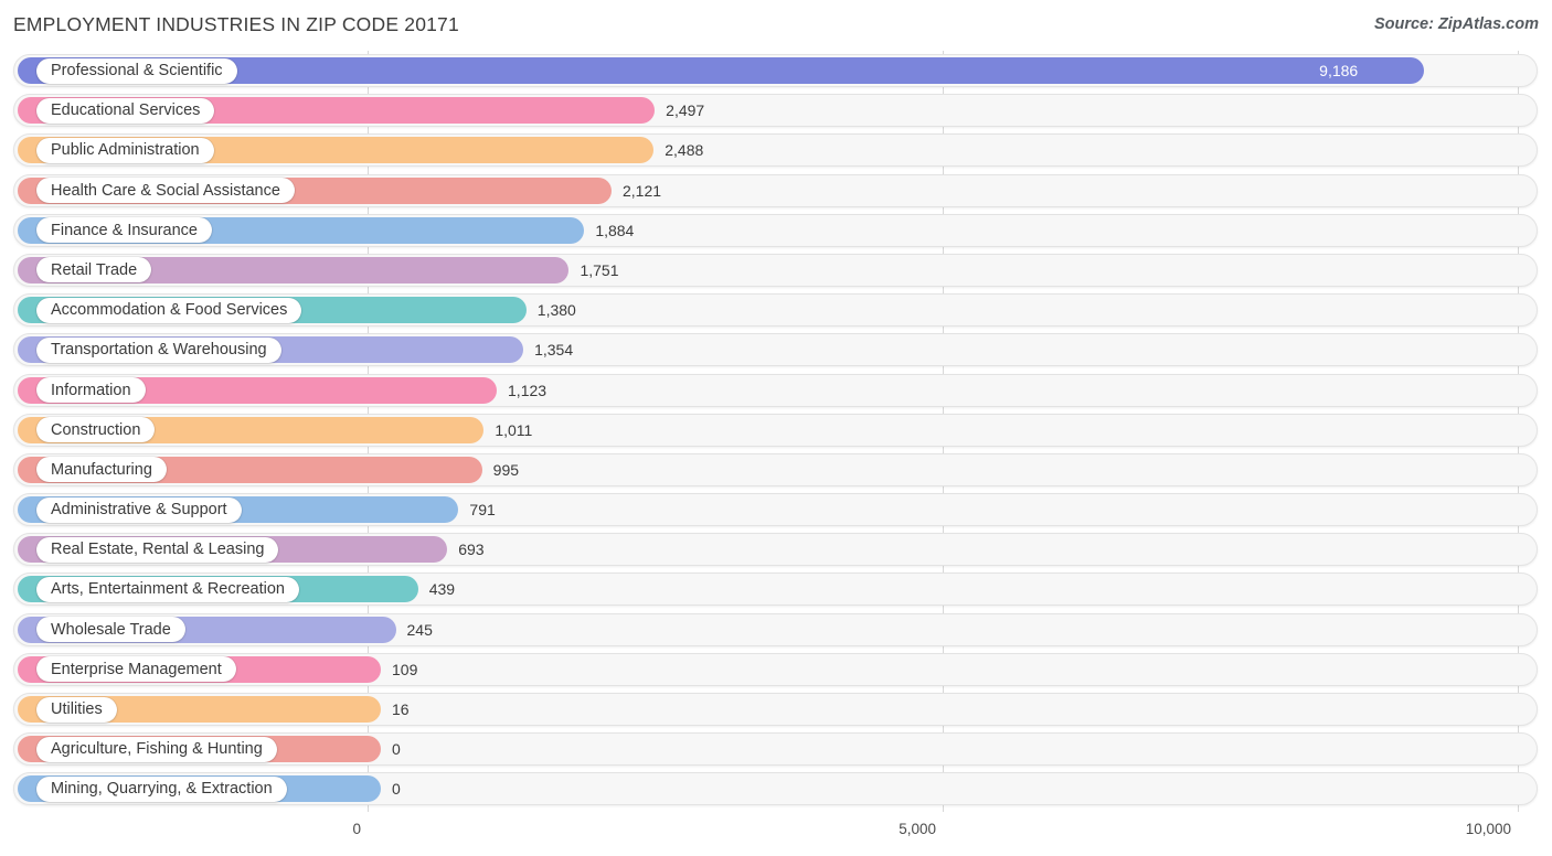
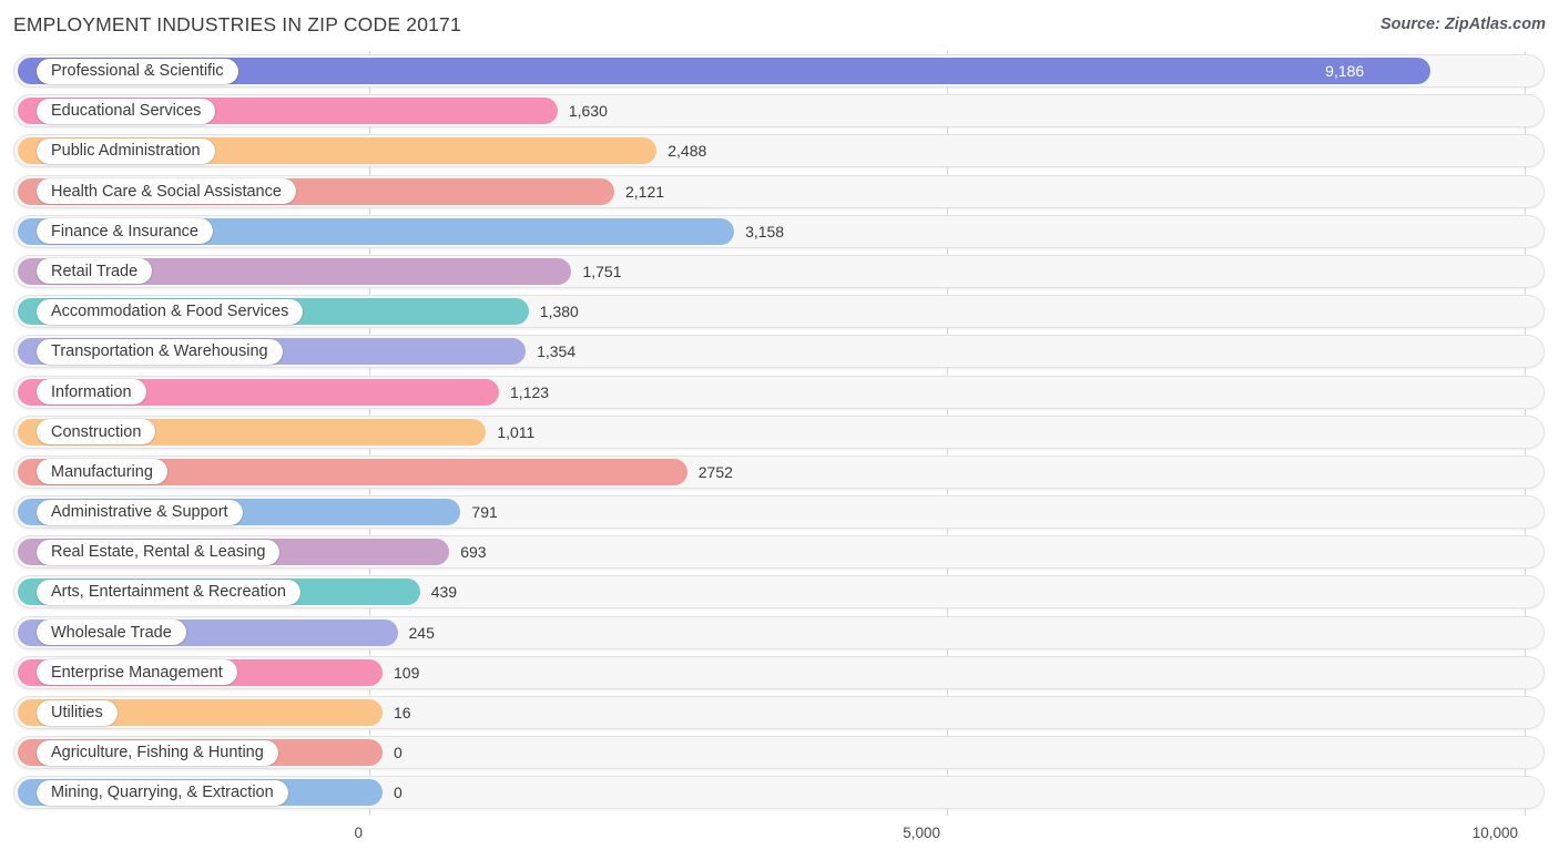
Educational Services: 2,497 -> 1,630
Finance & Insurance: 1,884 -> 3,158
Manufacturing: 995 -> 2752
